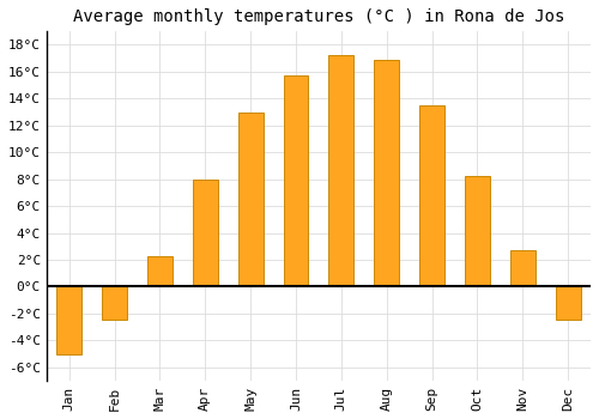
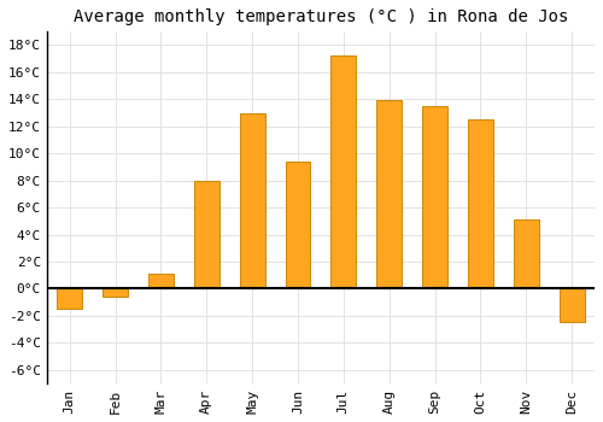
Jan: -5.0°C -> -1.5°C
Feb: -2.5°C -> -0.6°C
Mar: 2.3°C -> 1.1°C
Jun: 15.7°C -> 9.4°C
Aug: 16.9°C -> 13.9°C
Oct: 8.2°C -> 12.5°C
Nov: 2.7°C -> 5.1°C
